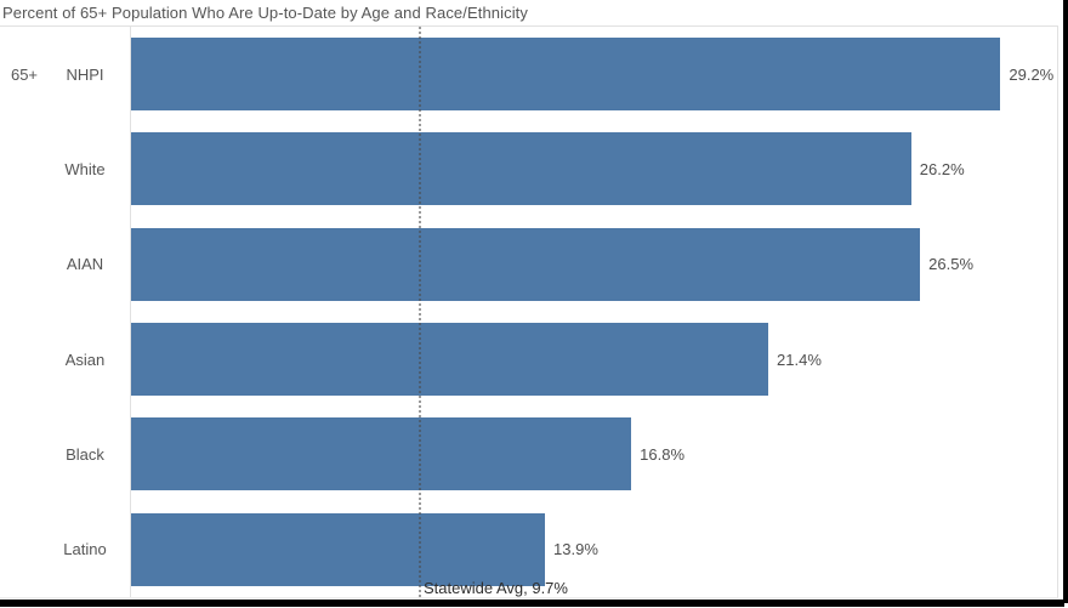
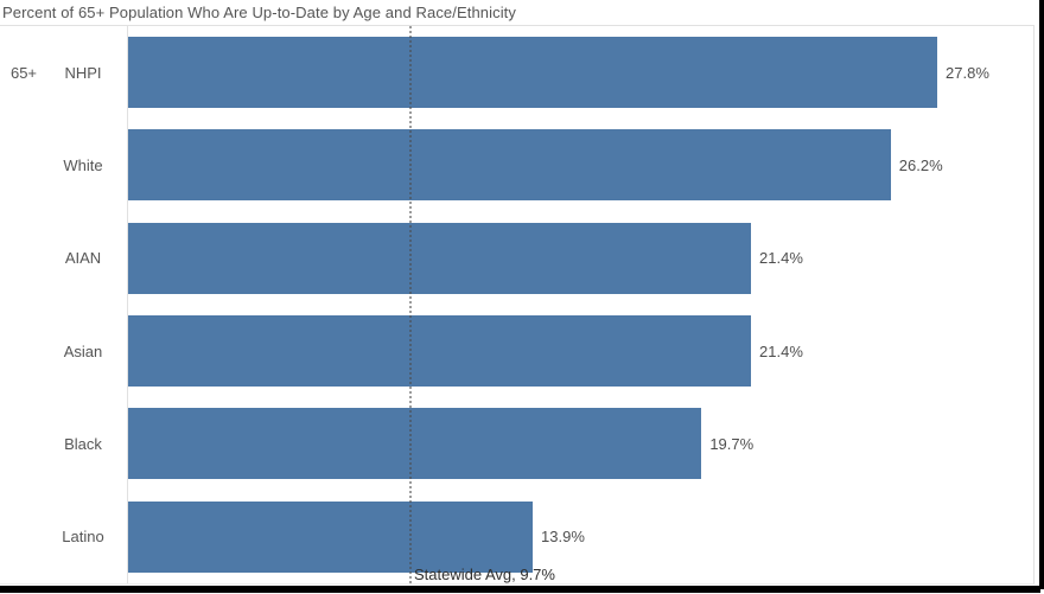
NHPI: 29.2% -> 27.8%
AIAN: 26.5% -> 21.4%
Black: 16.8% -> 19.7%
